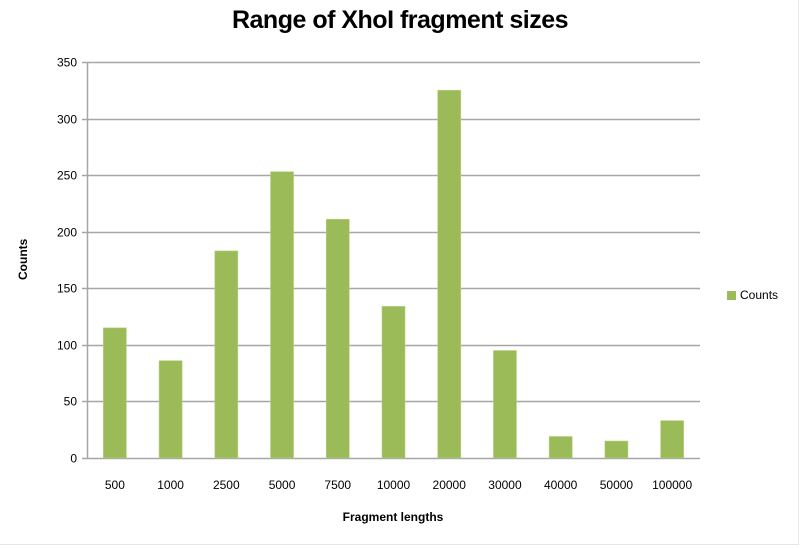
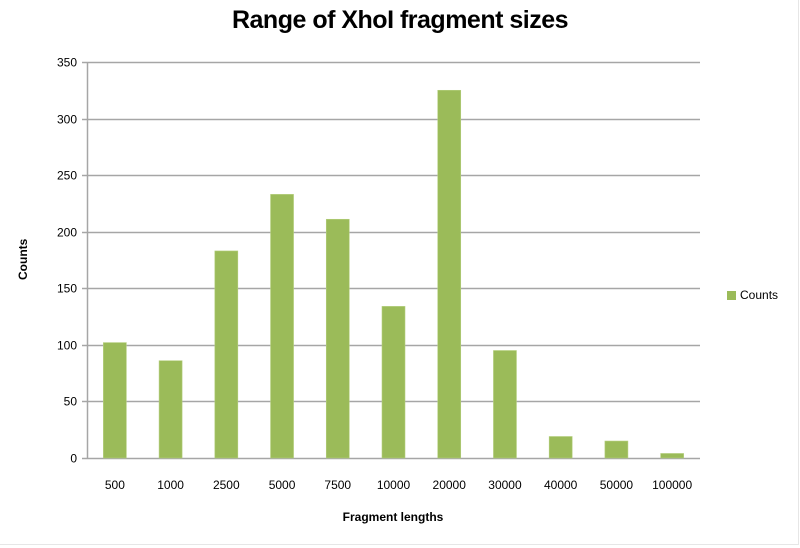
500: 115 -> 102
5000: 253 -> 233
100000: 33 -> 4
